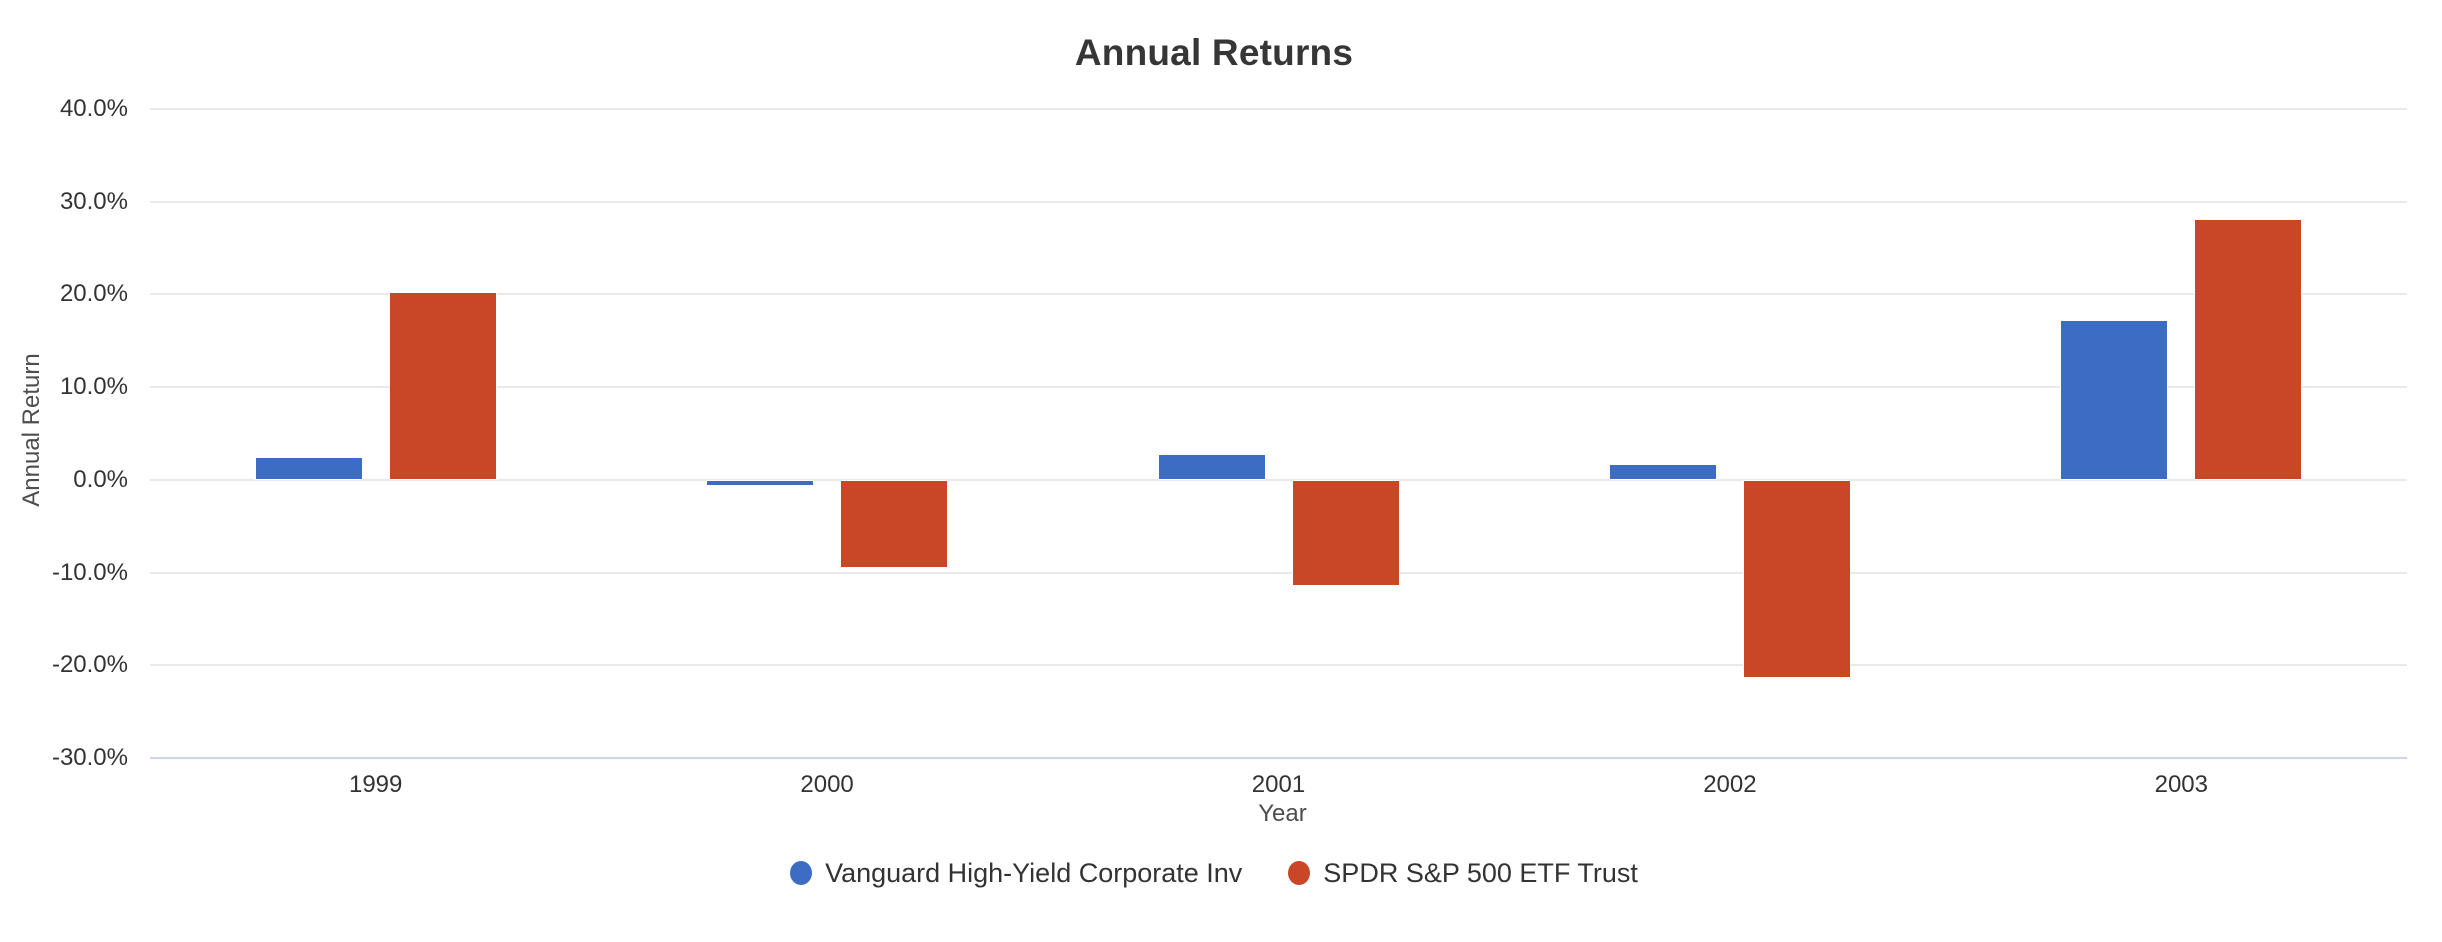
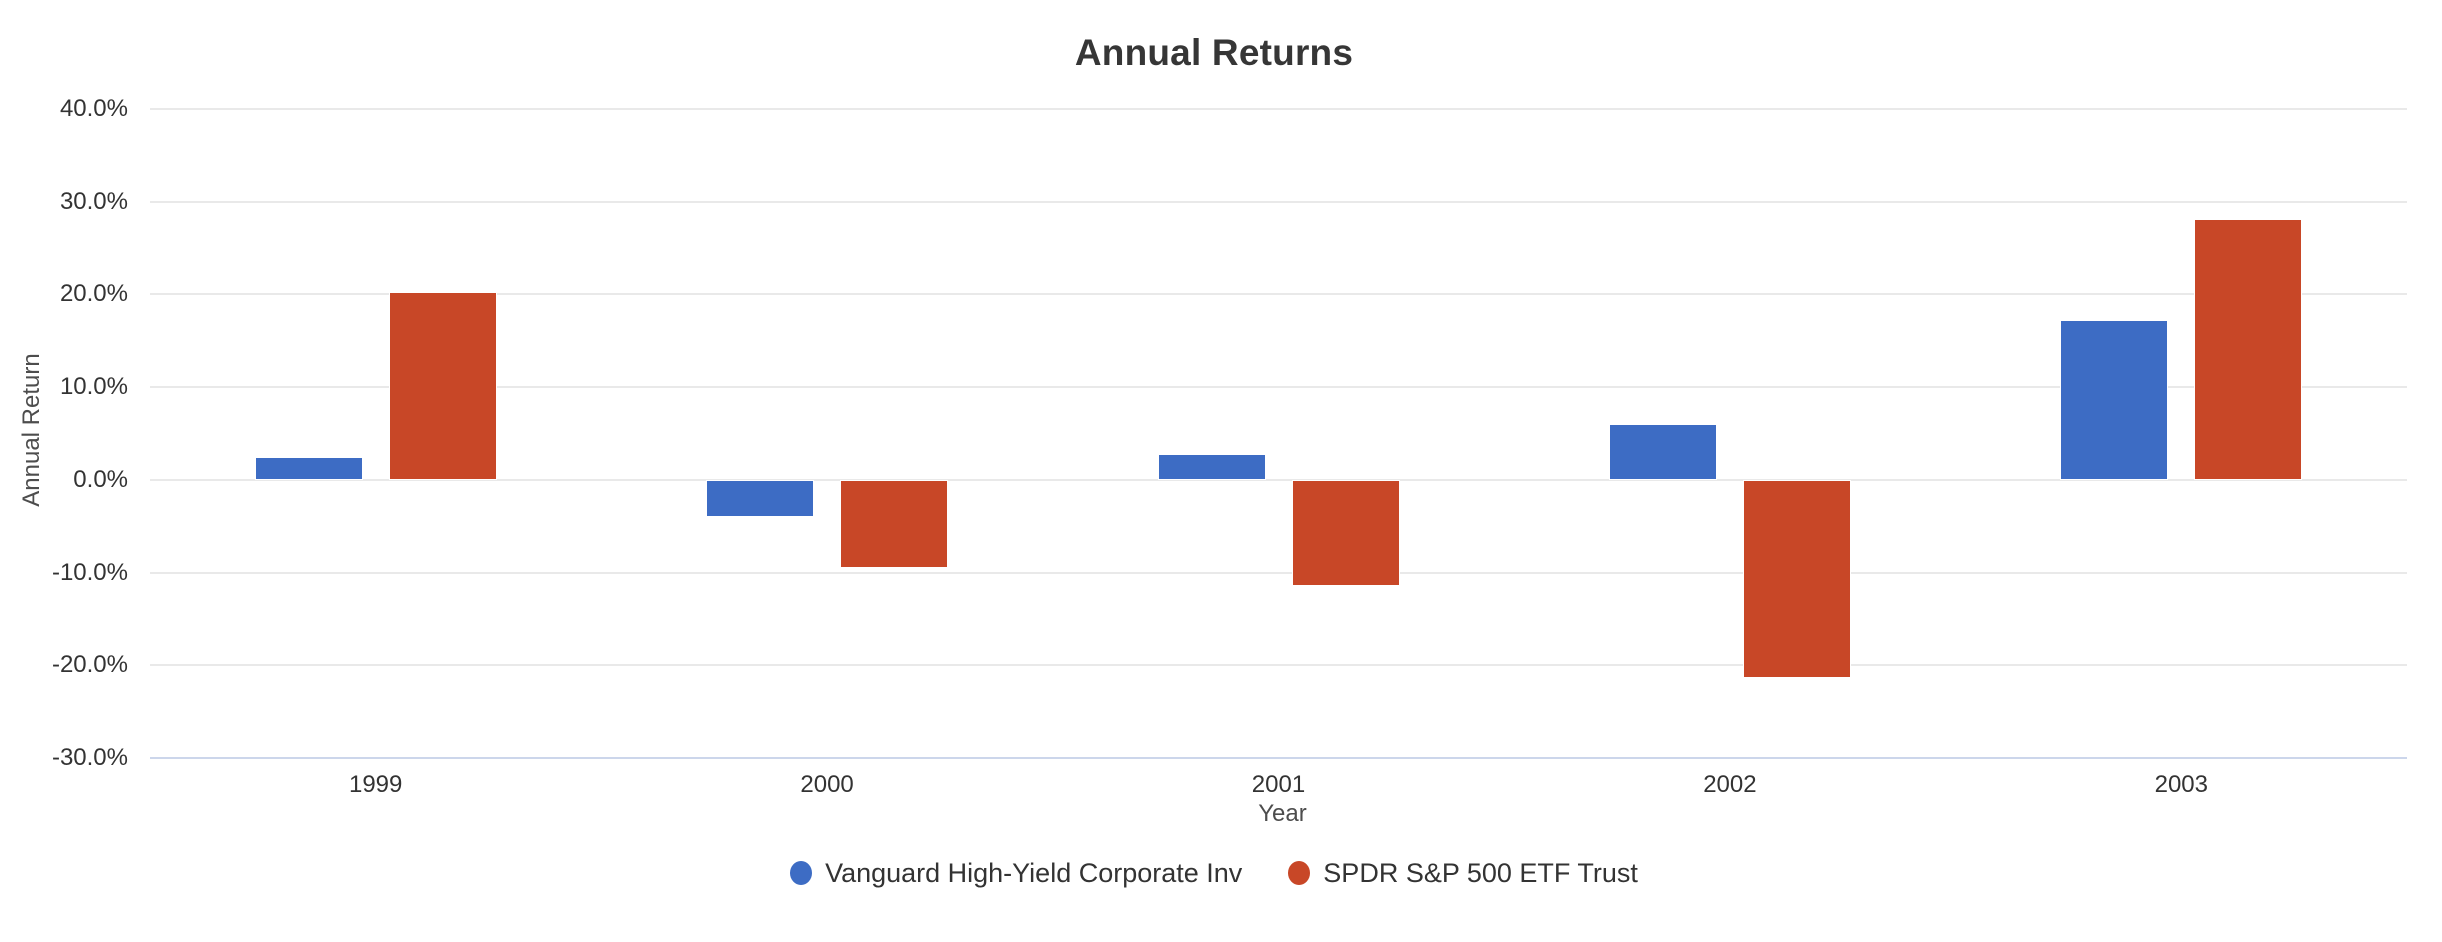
Vanguard High-Yield Corporate Inv/2000: -1% -> -4%
Vanguard High-Yield Corporate Inv/2002: 2% -> 6%
